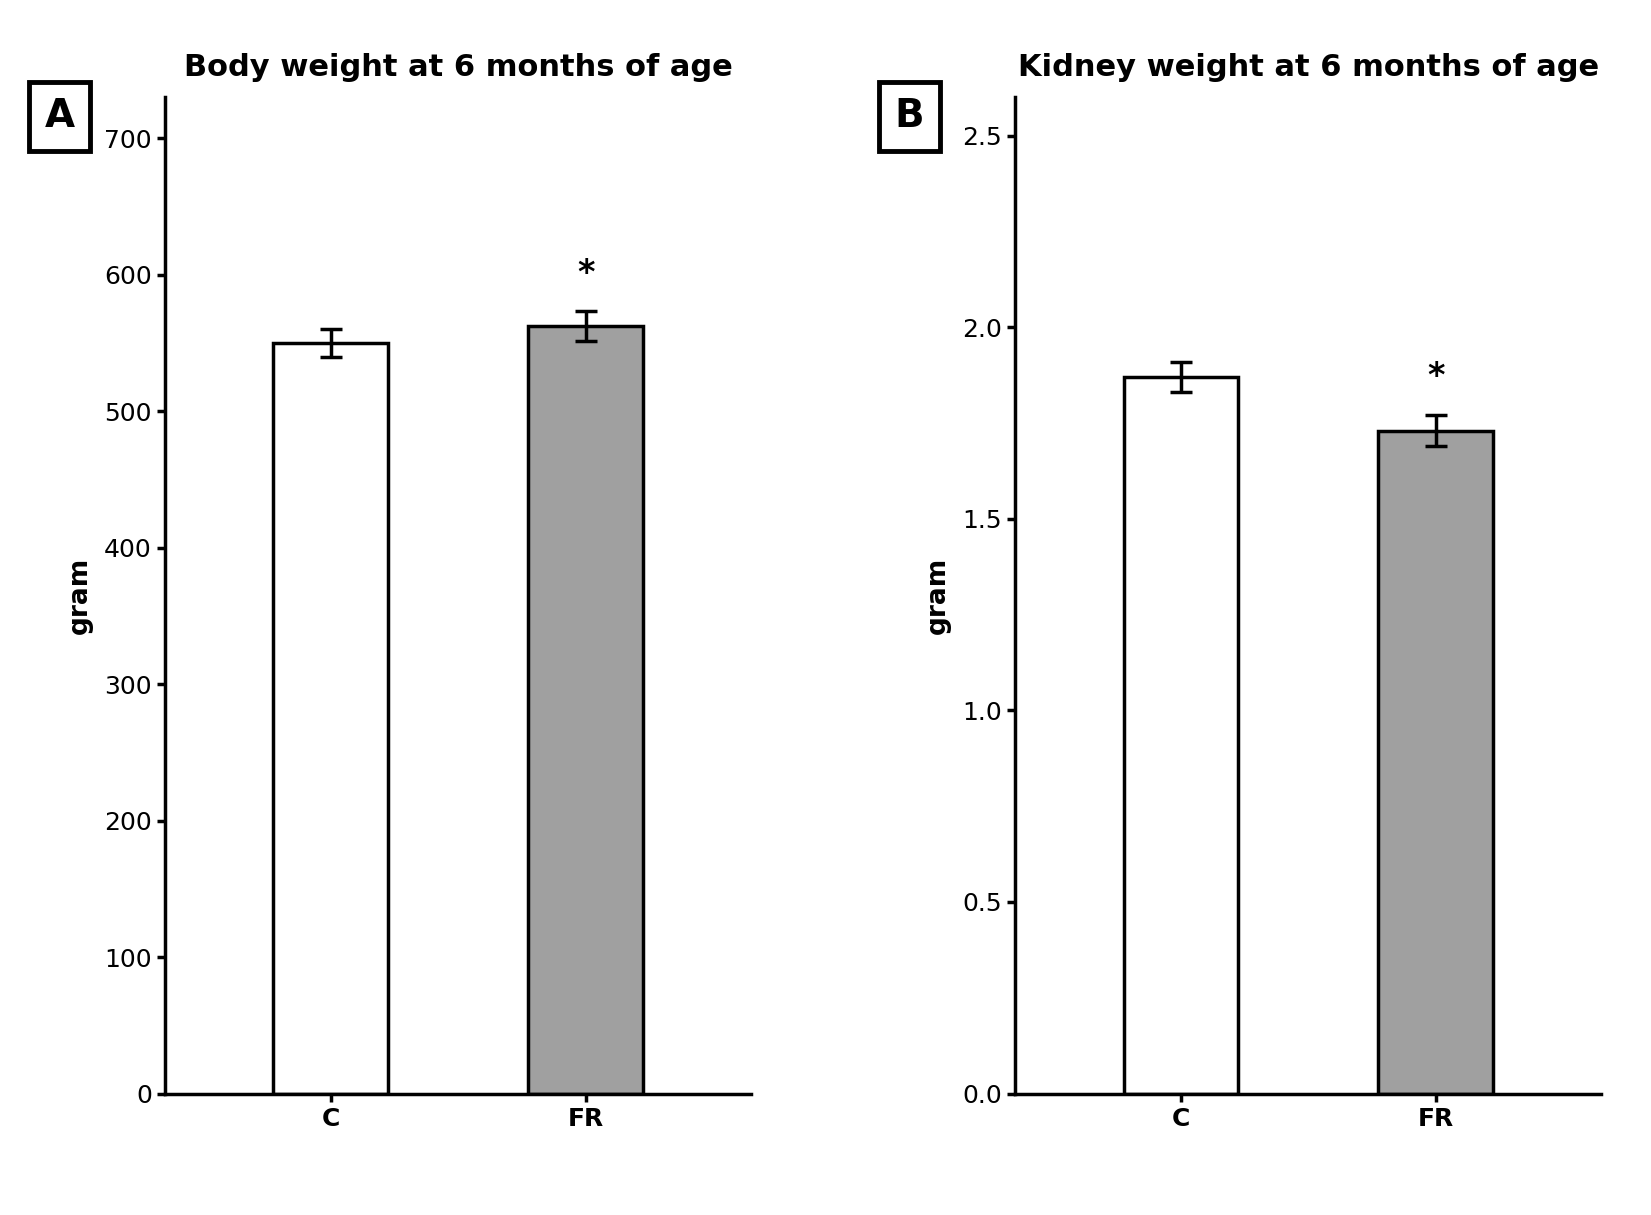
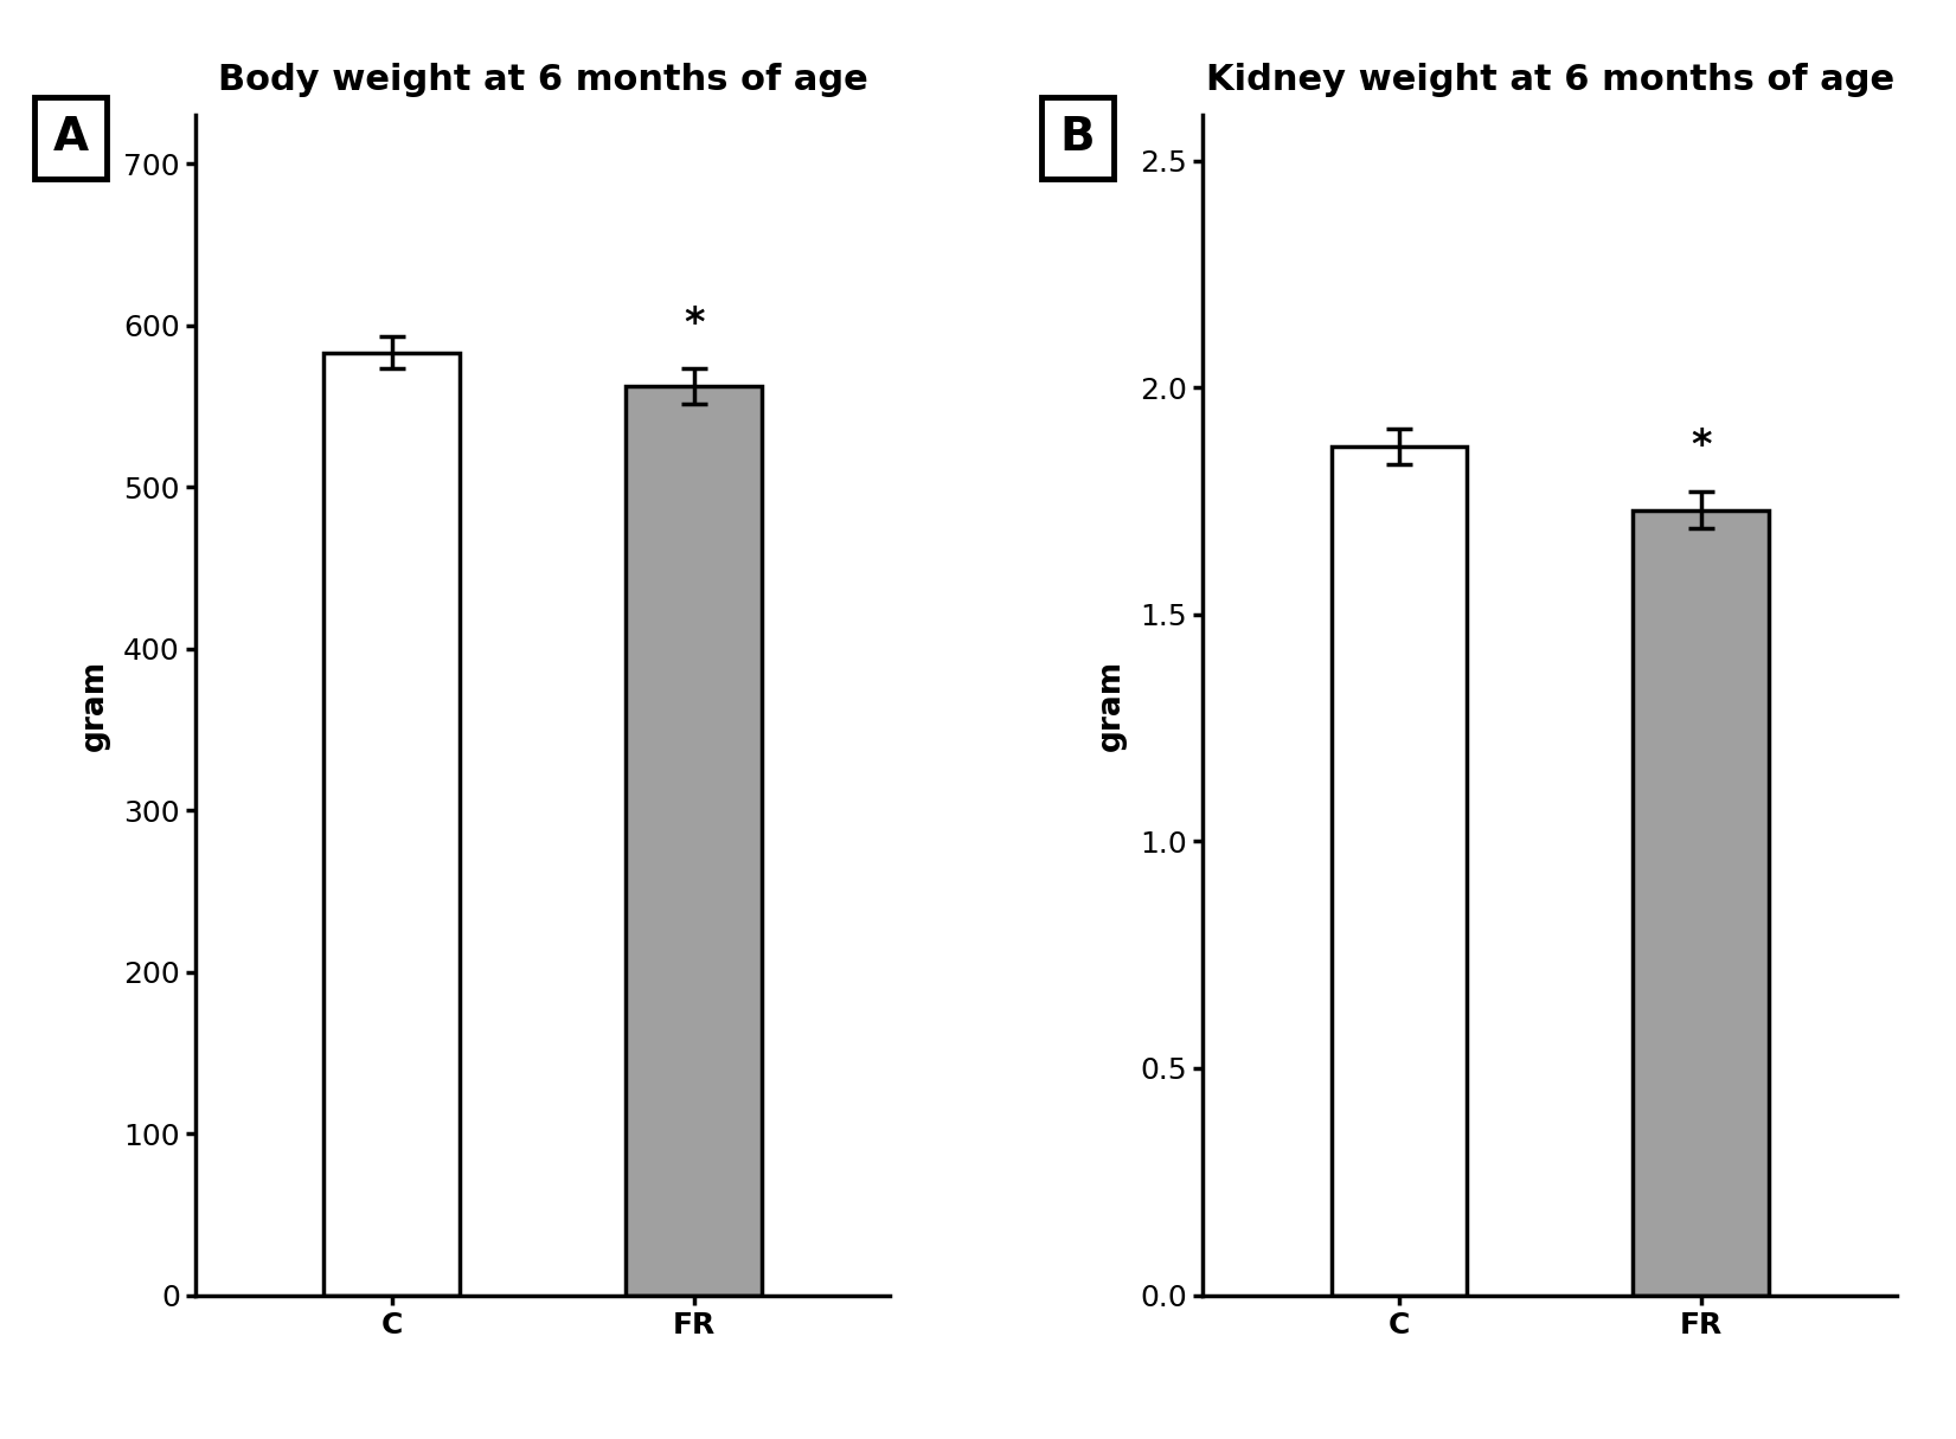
Body weight at 6 months of age/C: 550 -> 583
